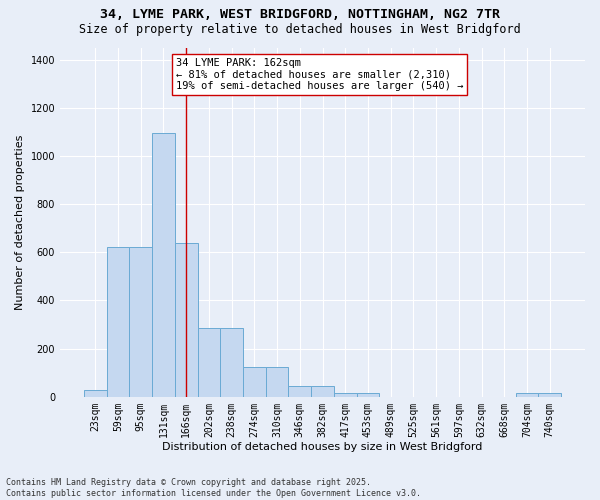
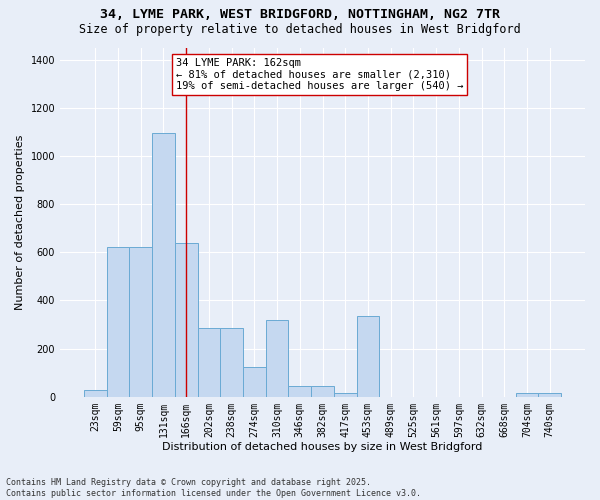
310sqm: 125 -> 320
453sqm: 15 -> 335
